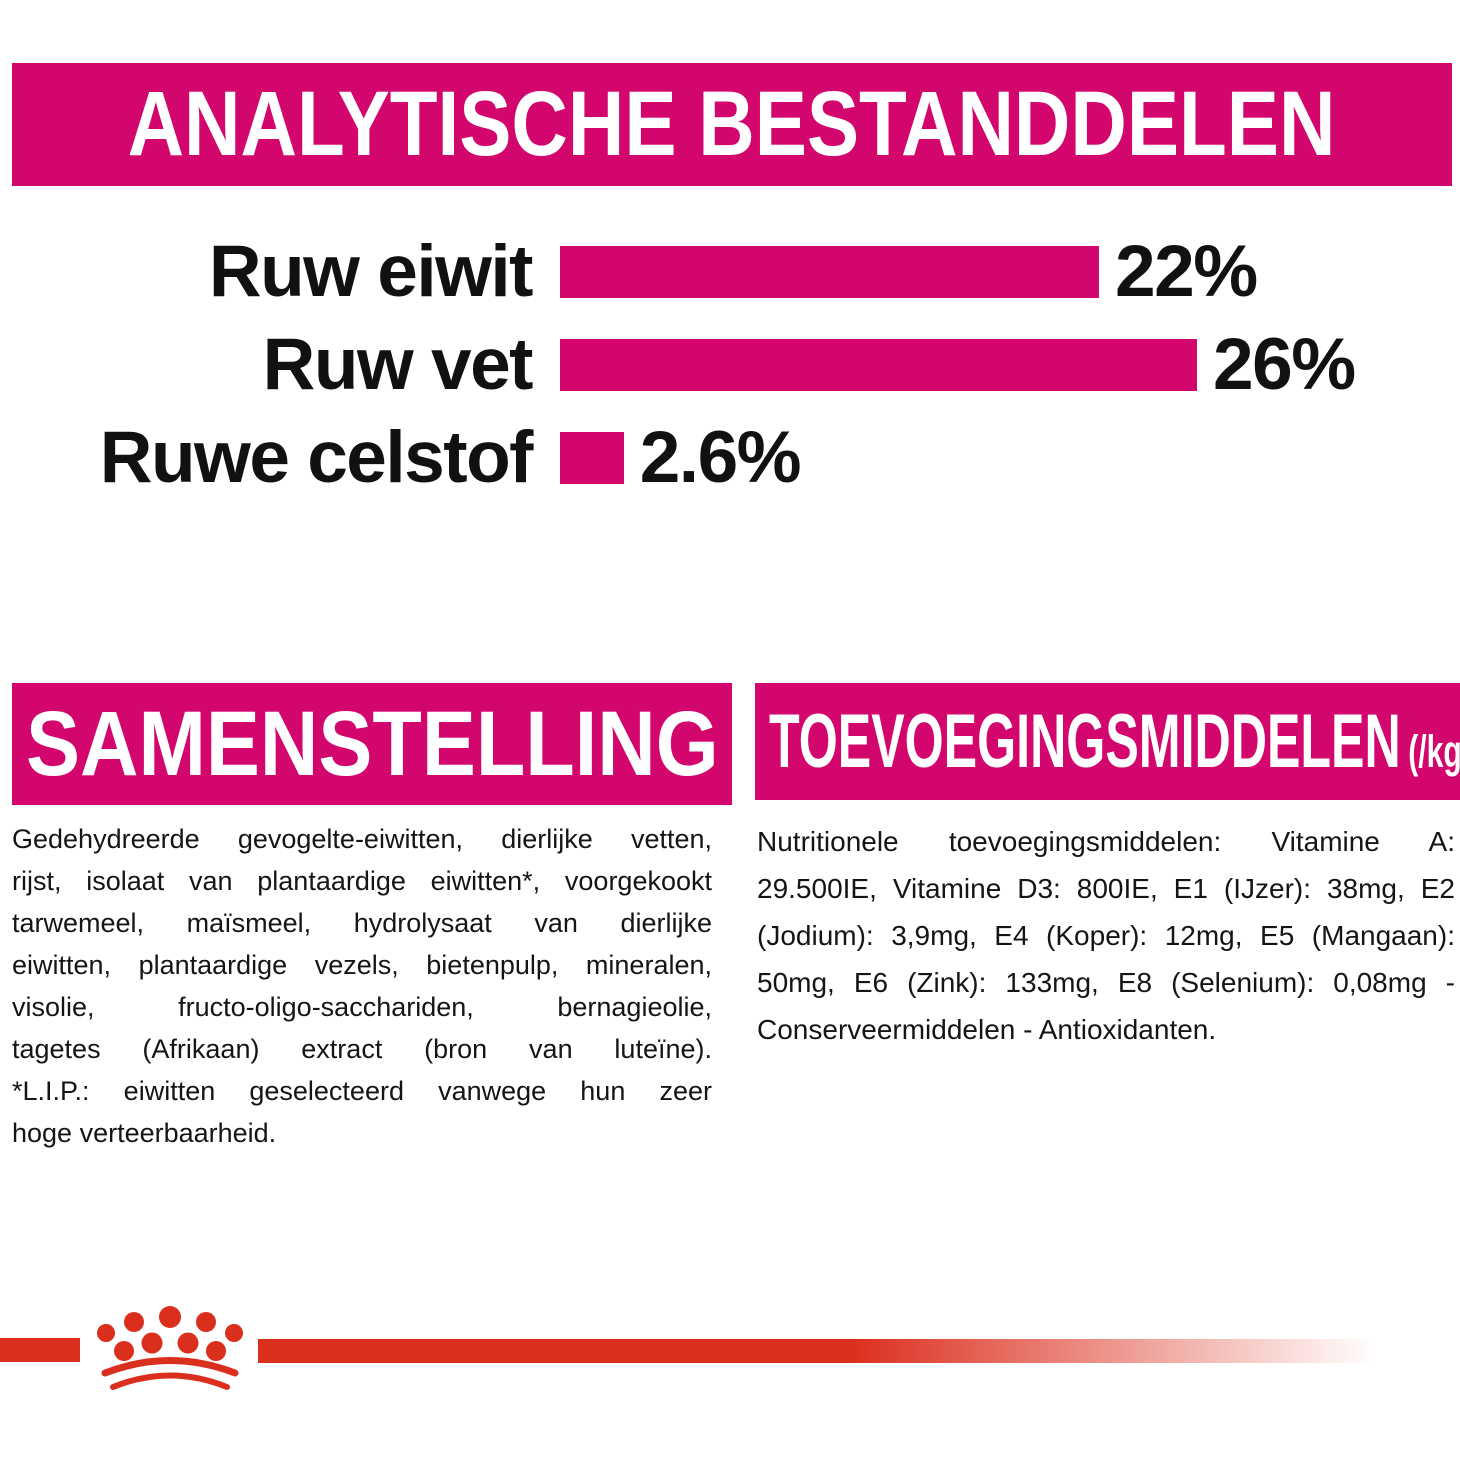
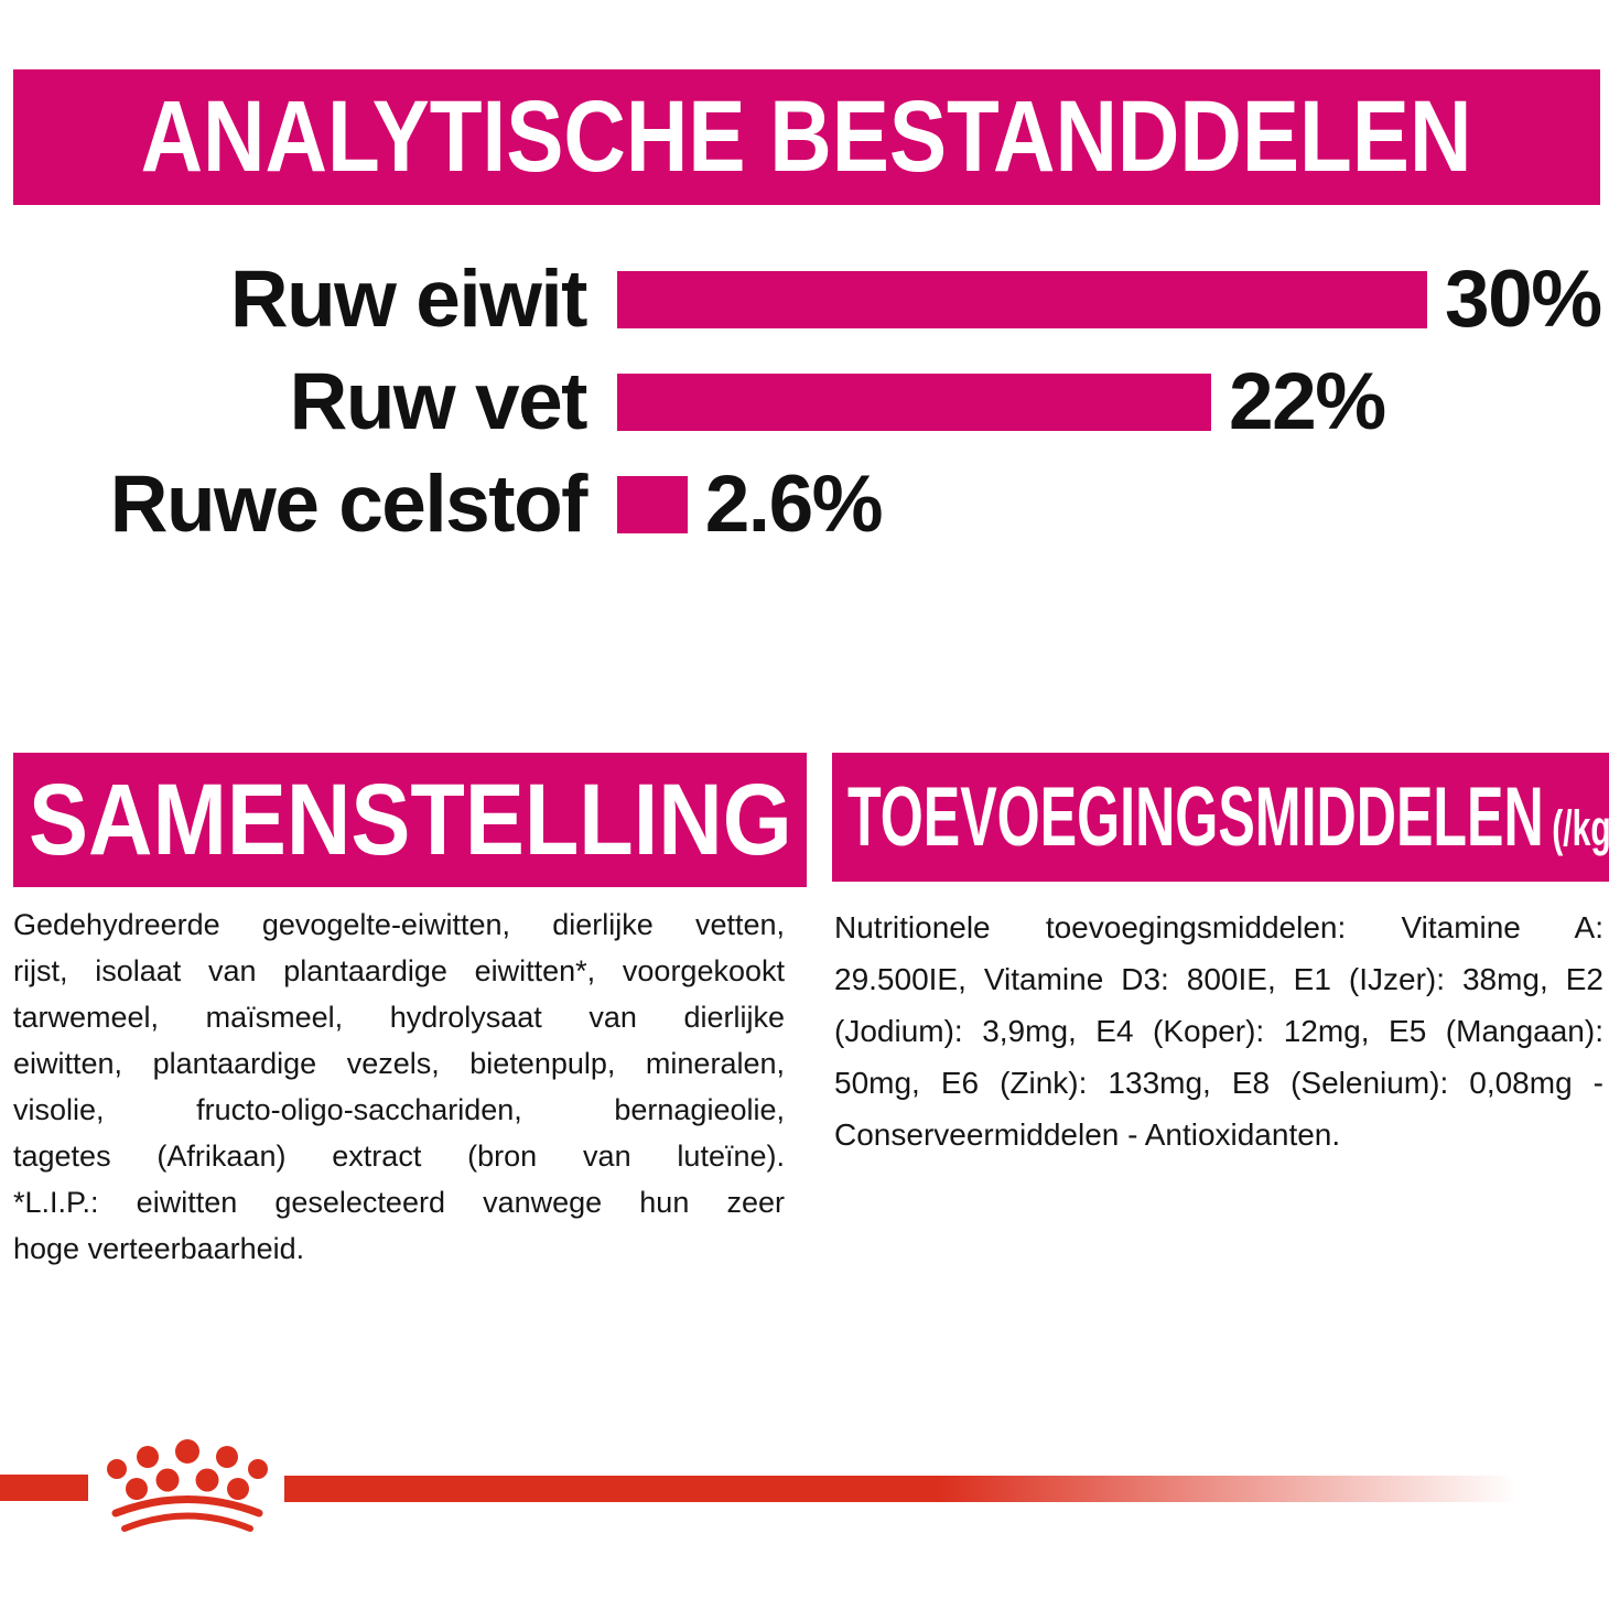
Ruw eiwit: 22% -> 30%
Ruw vet: 26% -> 22%
